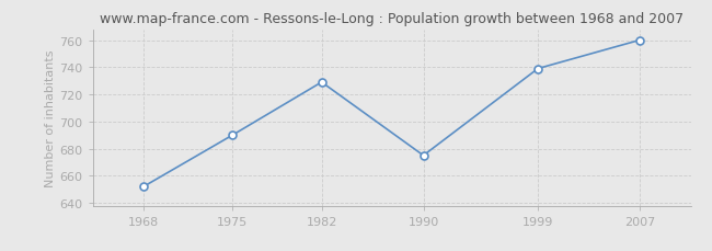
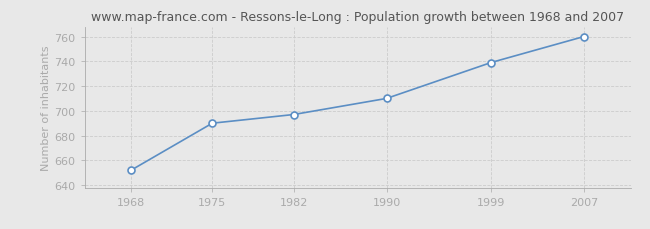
1982: 729 -> 697
1990: 675 -> 710
